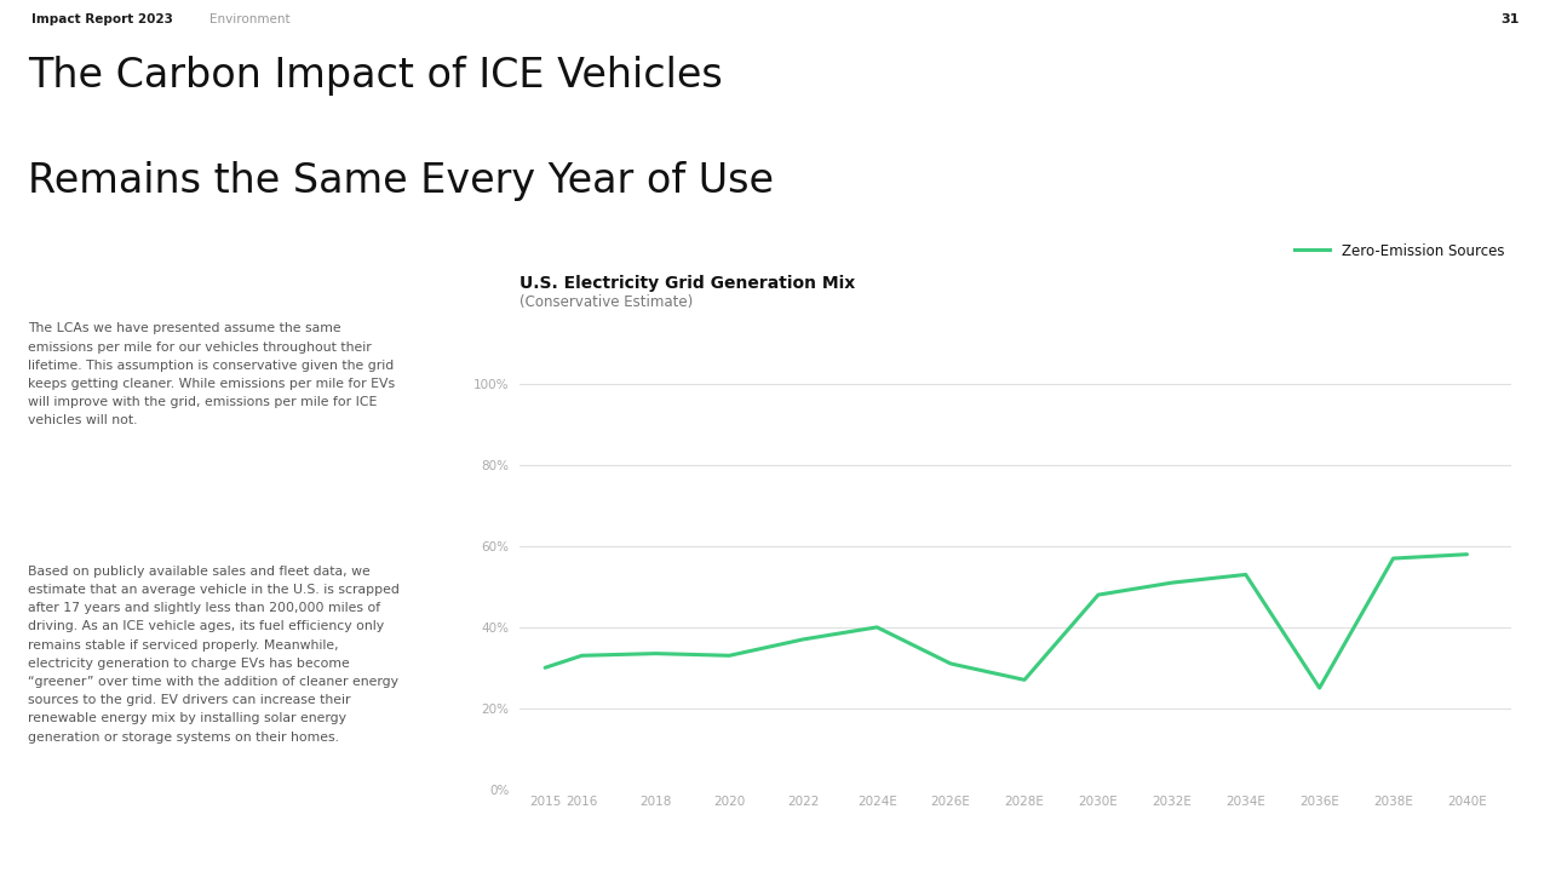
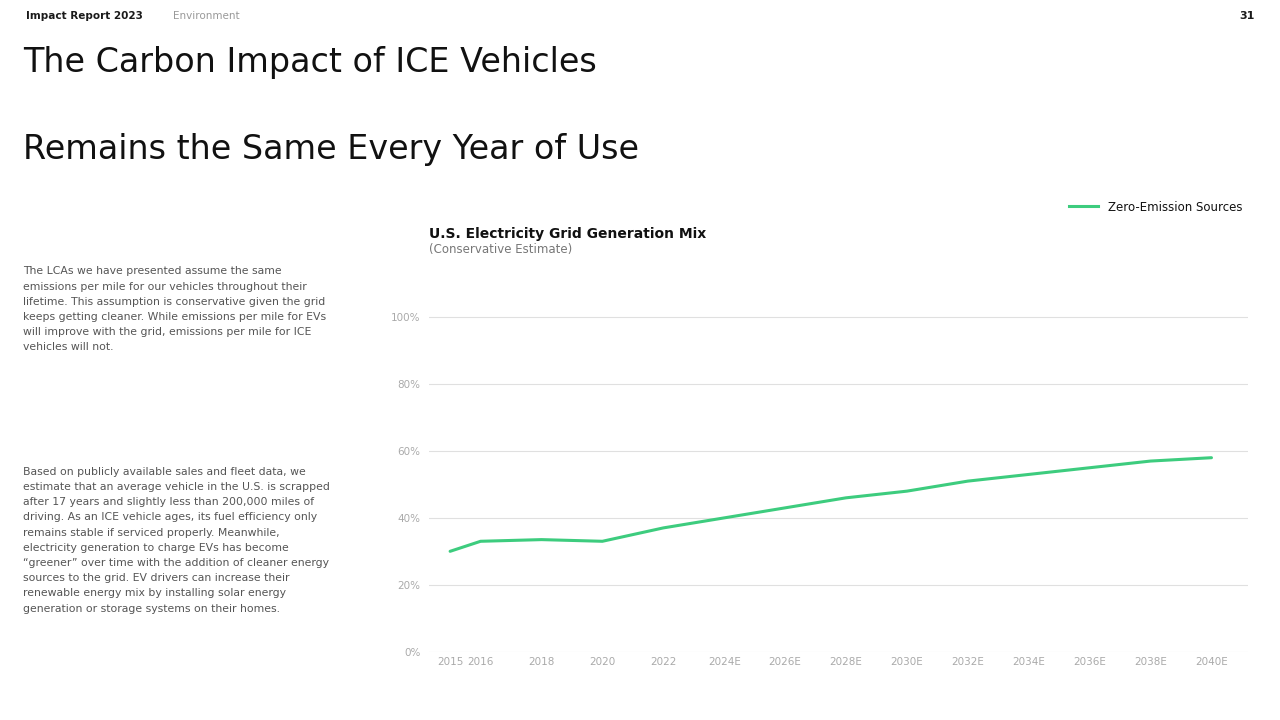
2026E: 31.0% -> 43.0%
2028E: 27.0% -> 46.0%
2036E: 25.0% -> 55.0%
